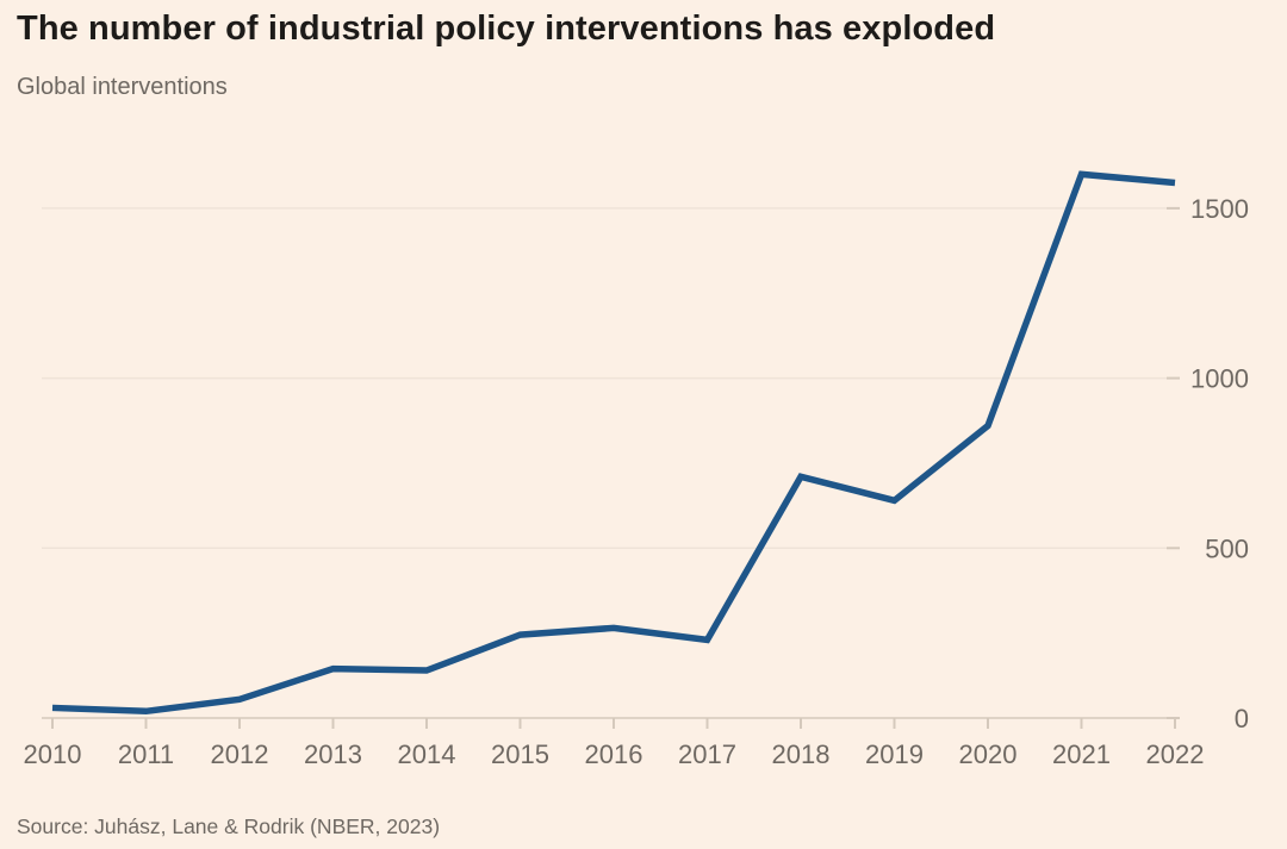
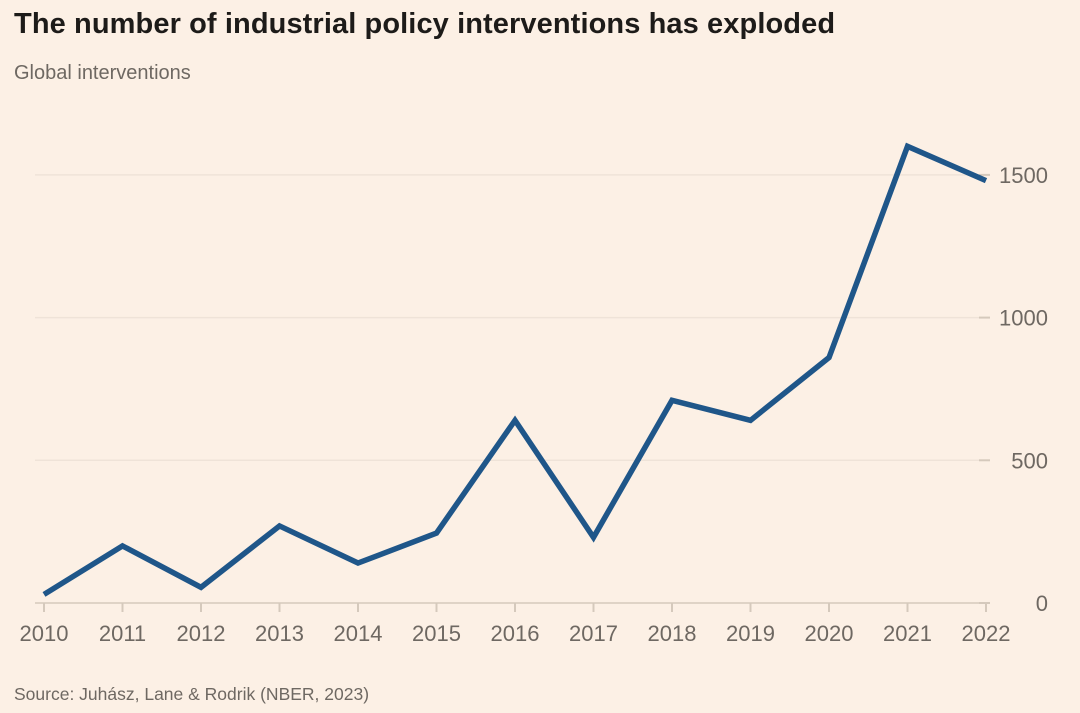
2011: 20 -> 200
2013: 140 -> 270
2016: 260 -> 640
2022: 1580 -> 1480
